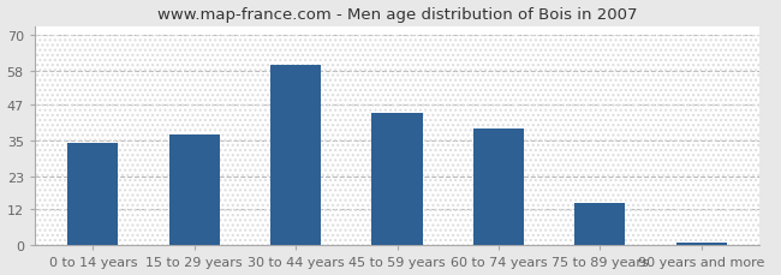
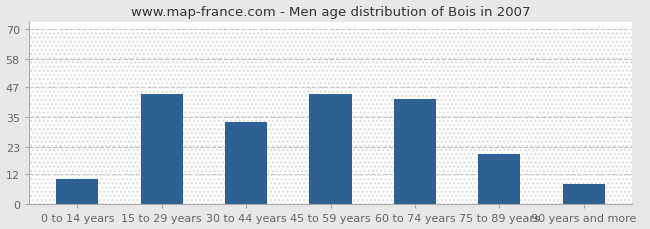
0 to 14 years: 34 -> 10
15 to 29 years: 37 -> 44
30 to 44 years: 60 -> 33
60 to 74 years: 39 -> 42
75 to 89 years: 14 -> 20
90 years and more: 1 -> 8
